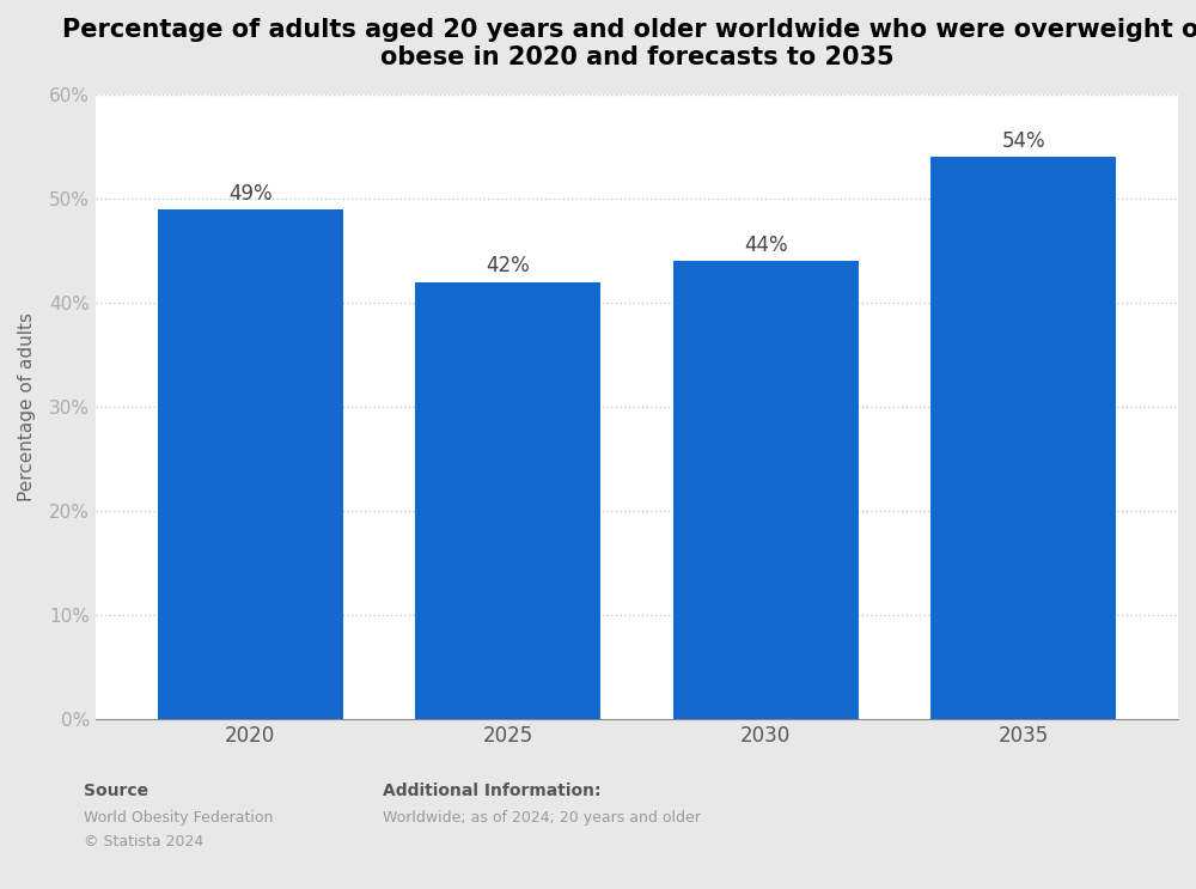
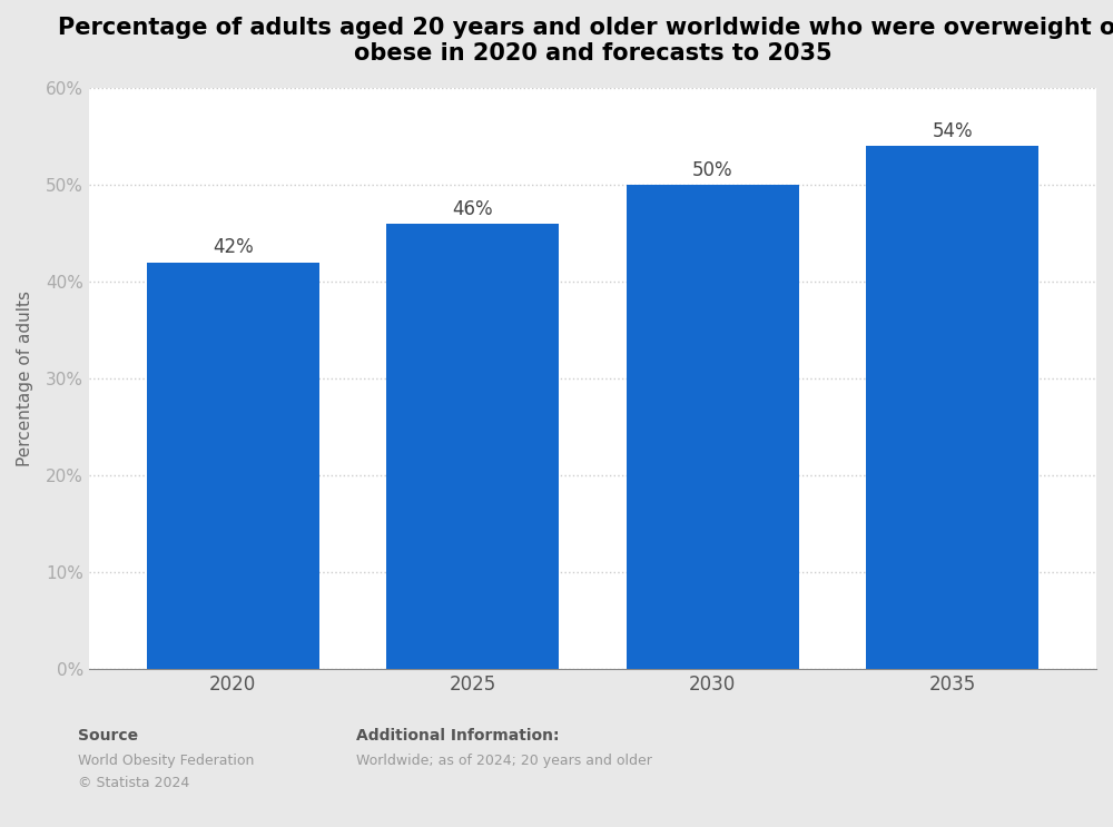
2020: 49% -> 42%
2025: 42% -> 46%
2030: 44% -> 50%
